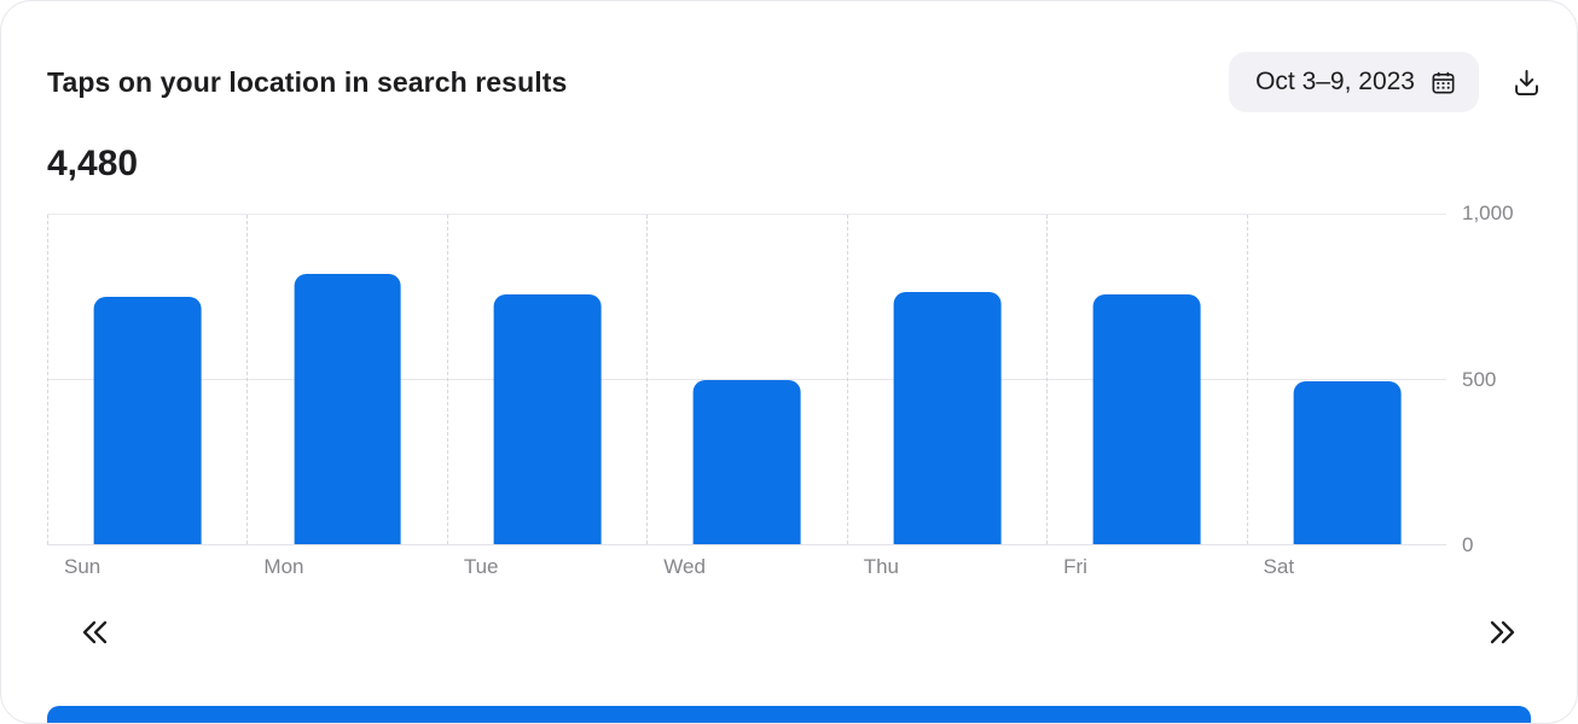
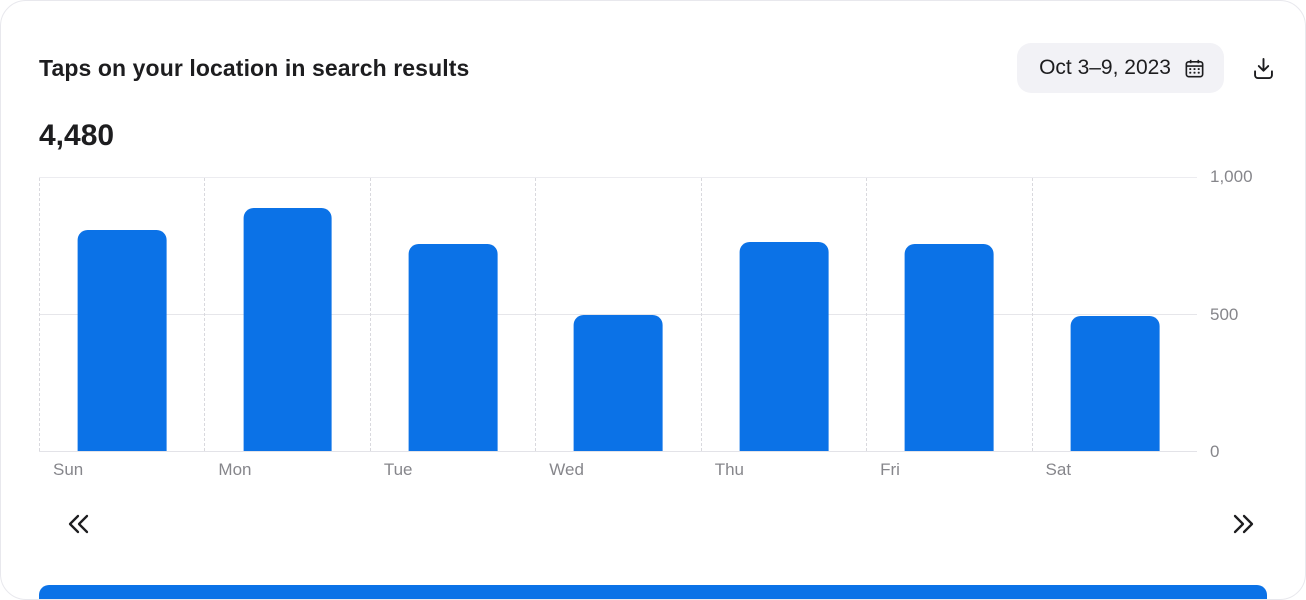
Sun: 750 -> 810
Mon: 820 -> 890
